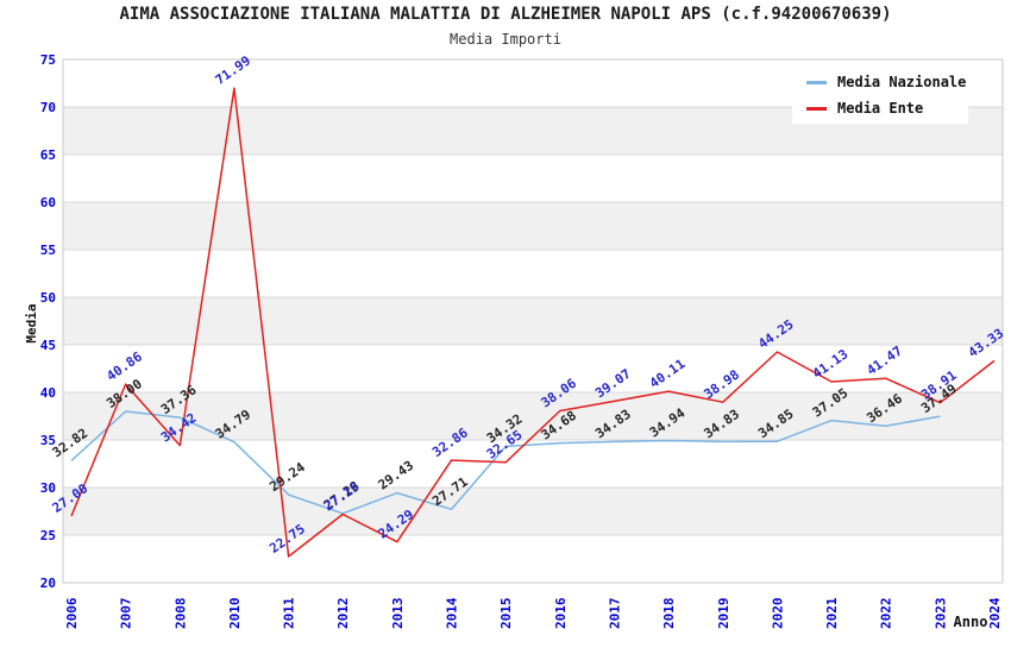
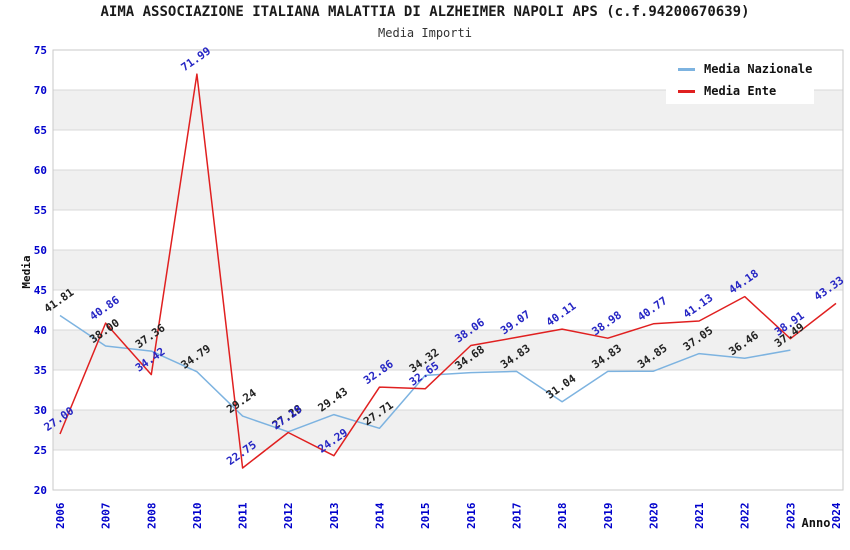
Media Nazionale/2006: 32.82 -> 41.81
Media Nazionale/2018: 34.94 -> 31.04
Media Ente/2020: 44.25 -> 40.77
Media Ente/2022: 41.47 -> 44.18
